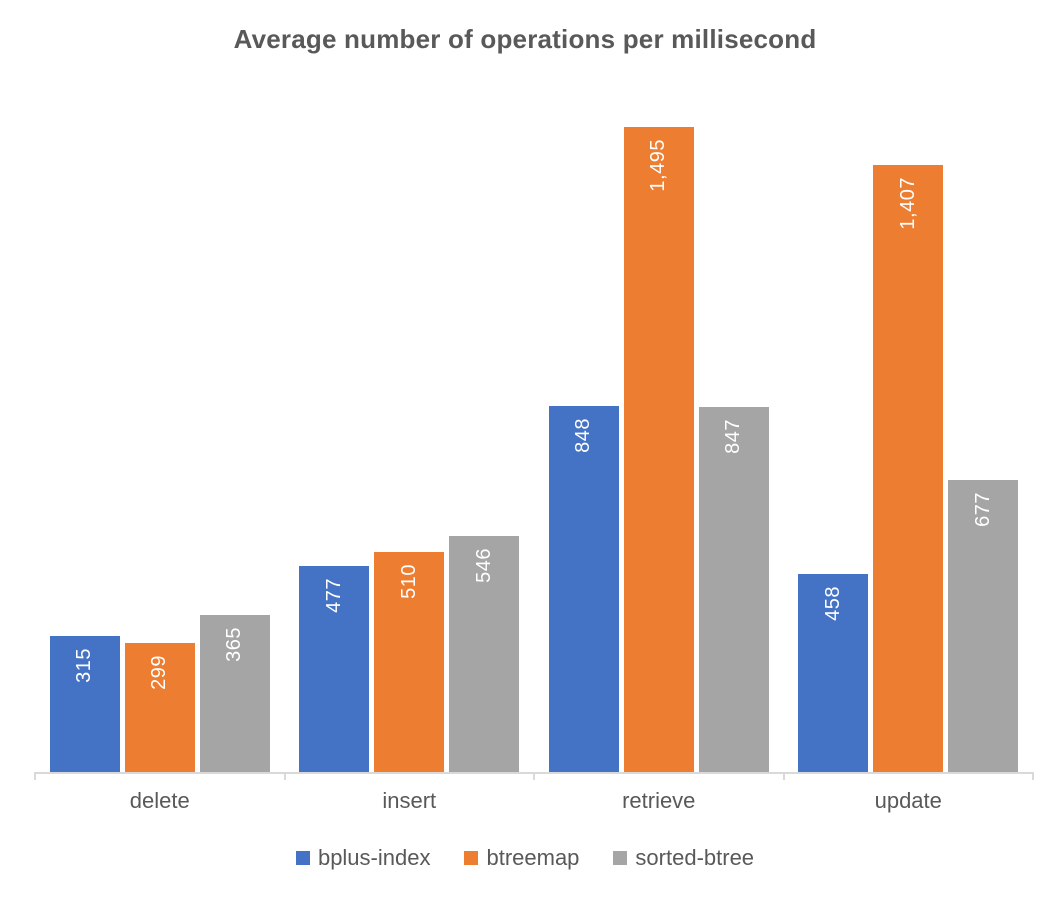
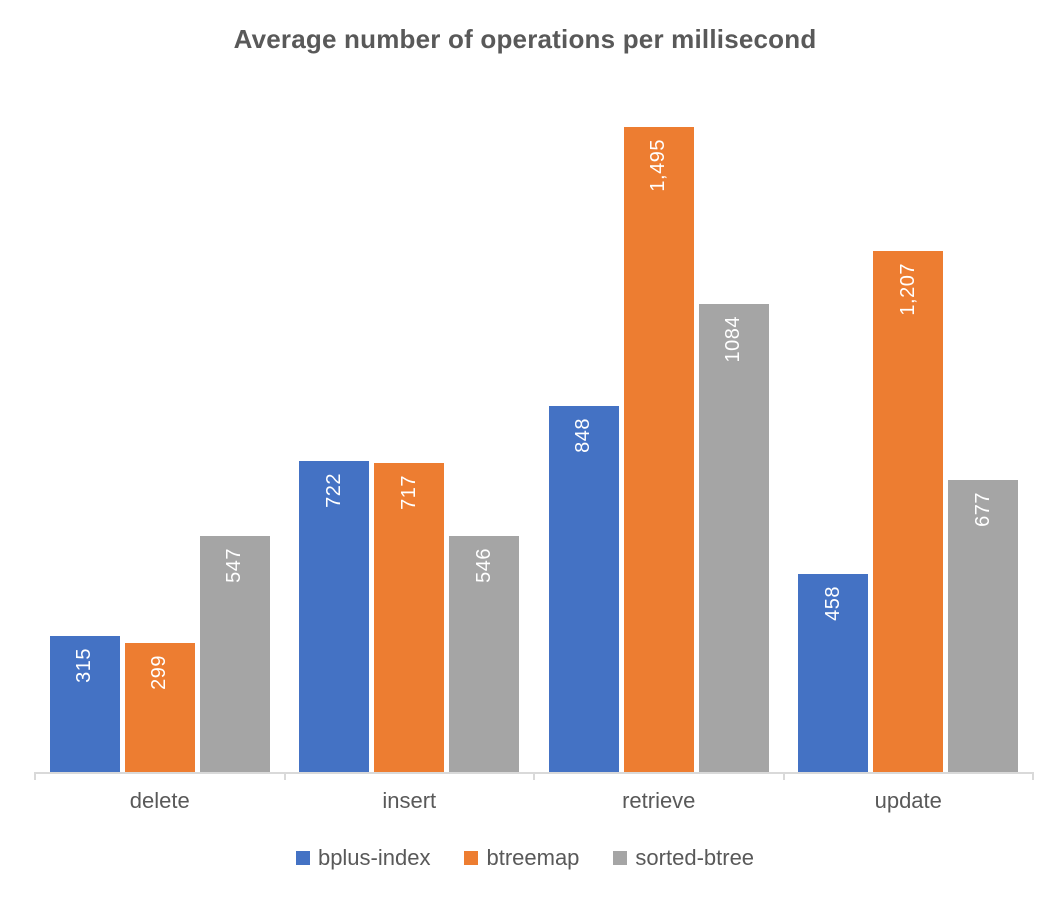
sorted-btree/delete: 365 -> 547
bplus-index/insert: 477 -> 722
btreemap/insert: 510 -> 717
sorted-btree/retrieve: 847 -> 1084
btreemap/update: 1,407 -> 1,207
